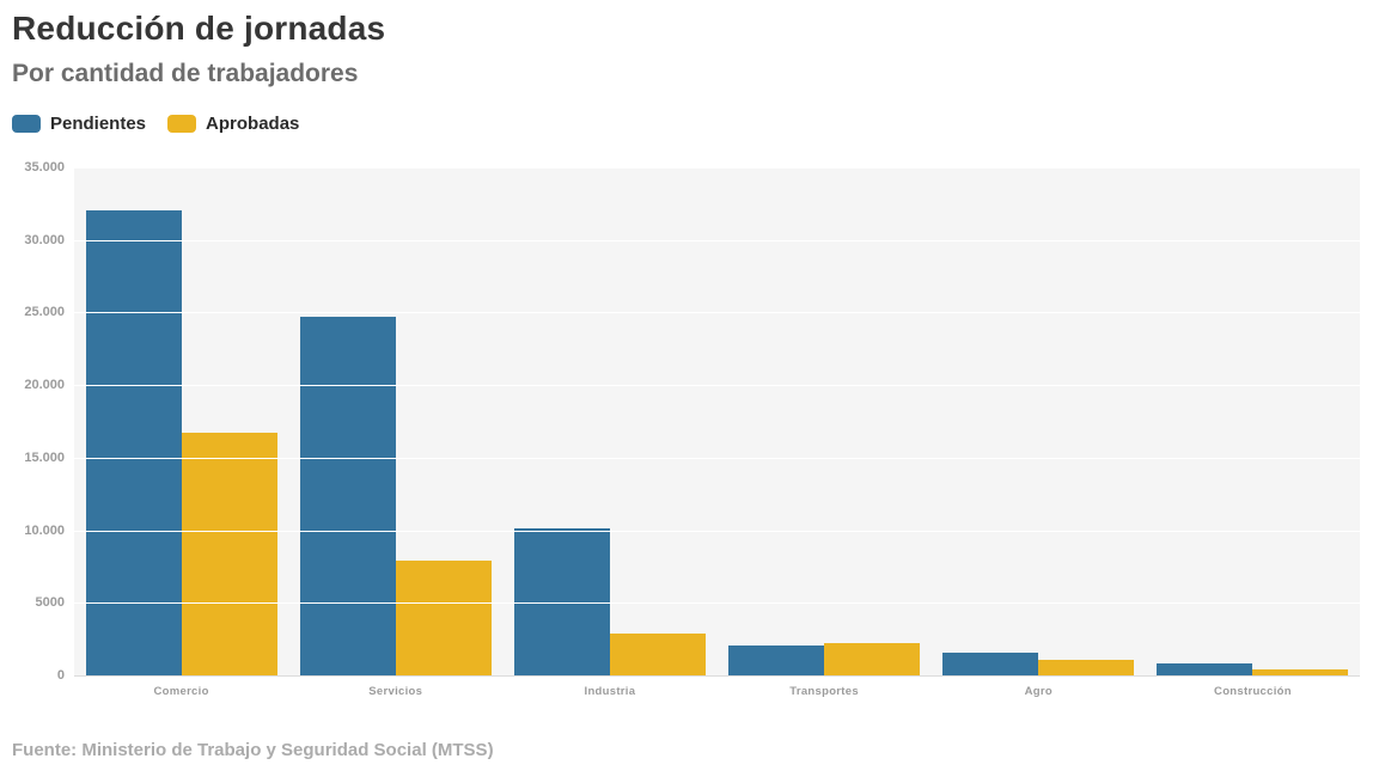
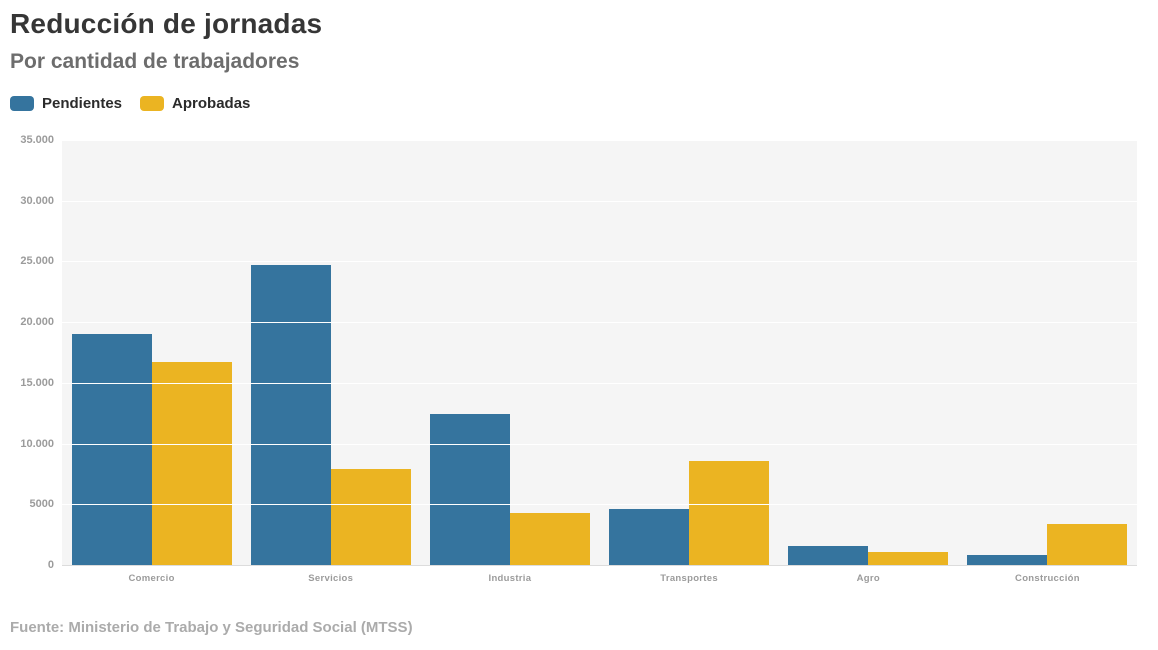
Pendientes/Comercio: 32000 -> 19000
Pendientes/Industria: 10100 -> 12400
Aprobadas/Industria: 2900 -> 4300
Pendientes/Transportes: 2100 -> 4600
Aprobadas/Transportes: 2200 -> 8600
Aprobadas/Construcción: 400 -> 3400
